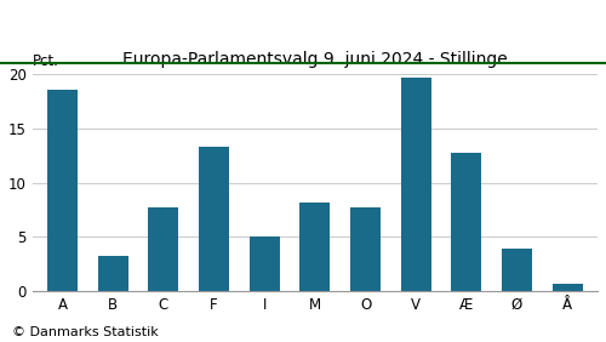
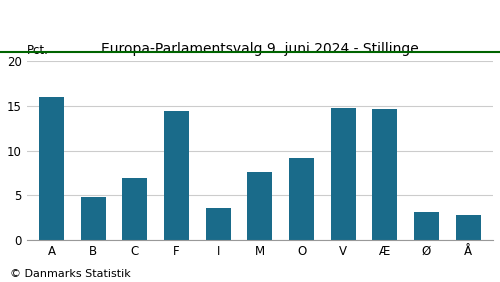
A: 18.5 -> 16.0
B: 3.3 -> 4.8
C: 7.7 -> 7.0
F: 13.3 -> 14.4
I: 5.1 -> 3.6
M: 8.2 -> 7.6
O: 7.7 -> 9.2
V: 19.7 -> 14.8
Æ: 12.8 -> 14.6
Ø: 3.9 -> 3.2
Å: 0.7 -> 2.8
